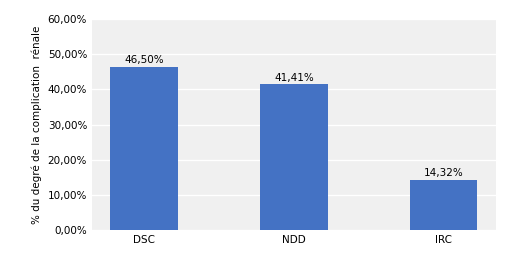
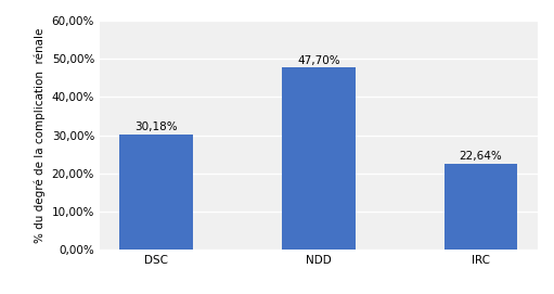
DSC: 46,50% -> 30,18%
NDD: 41,41% -> 47,70%
IRC: 14,32% -> 22,64%
